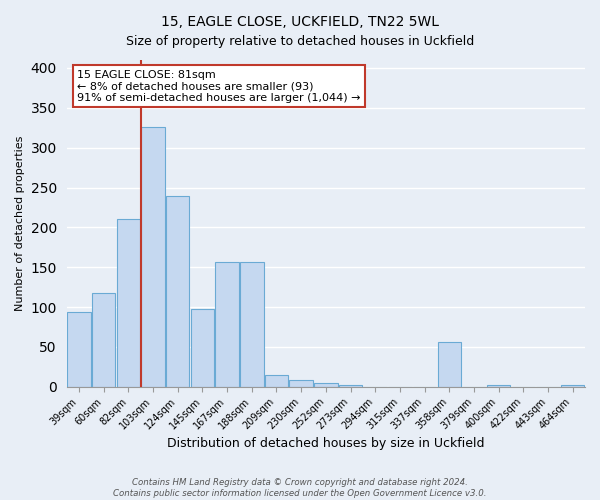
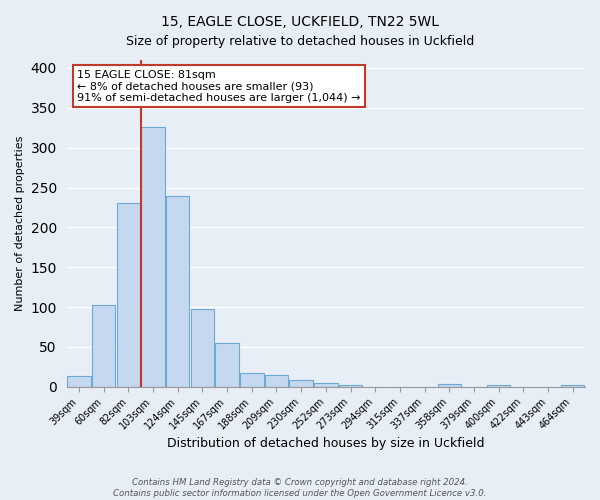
39sqm: 94 -> 13
60sqm: 118 -> 102
82sqm: 210 -> 230
167sqm: 156 -> 55
188sqm: 156 -> 17
358sqm: 56 -> 3
